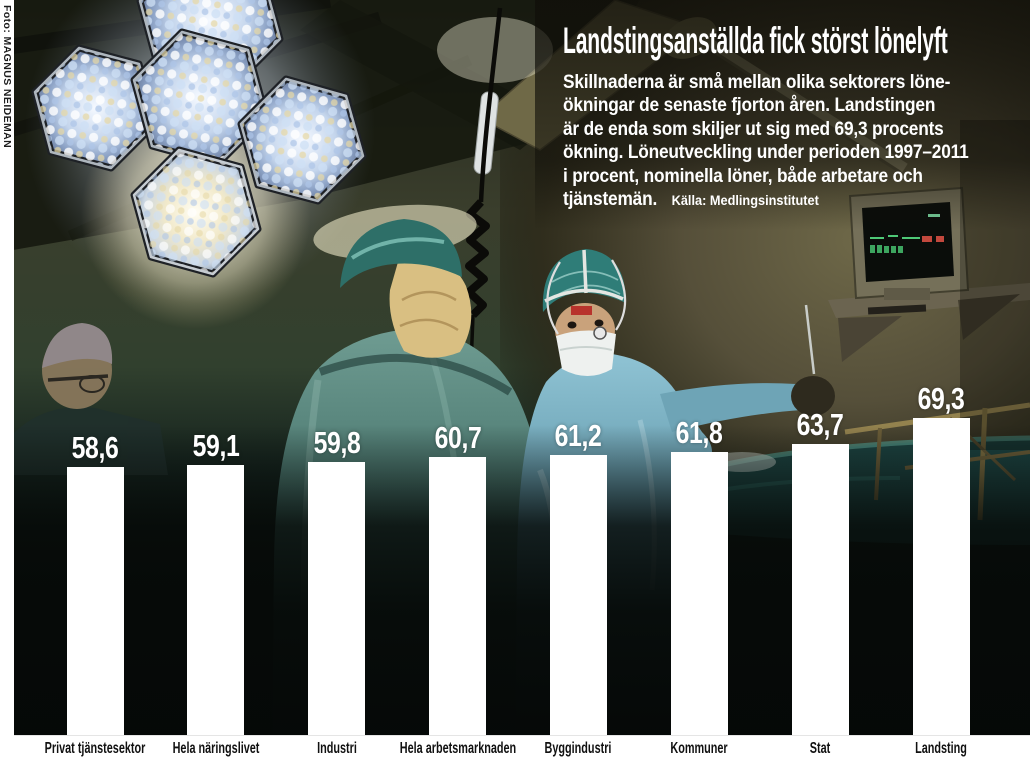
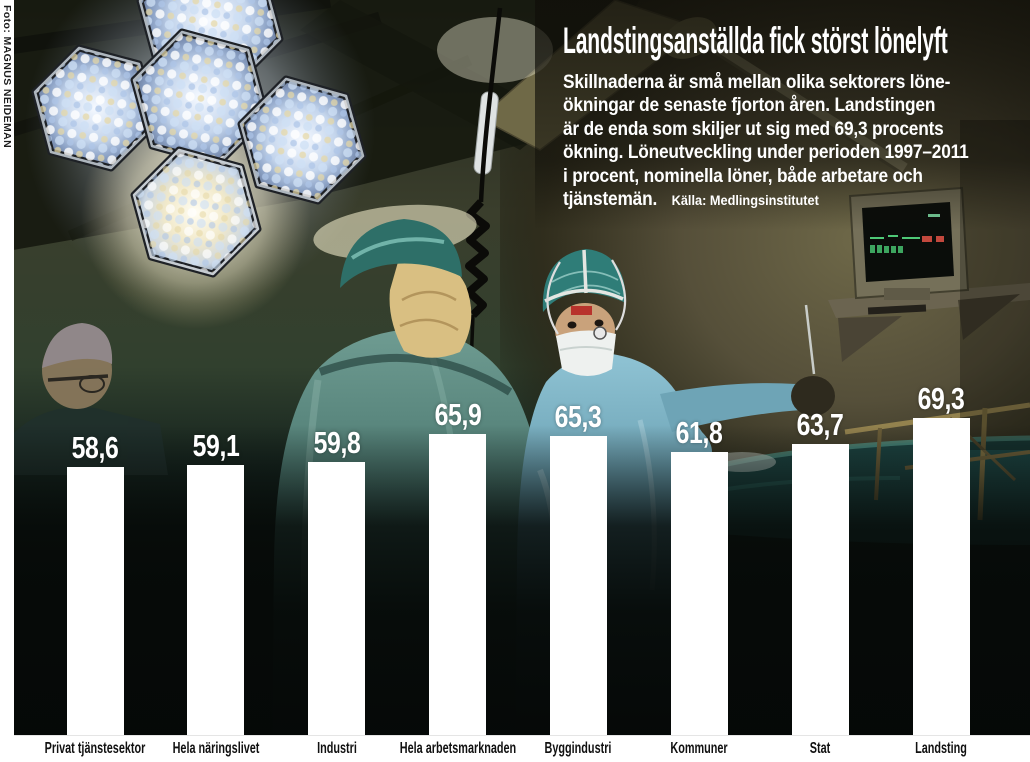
Hela arbetsmarknaden: 60,7 -> 65,9
Byggindustri: 61,2 -> 65,3
